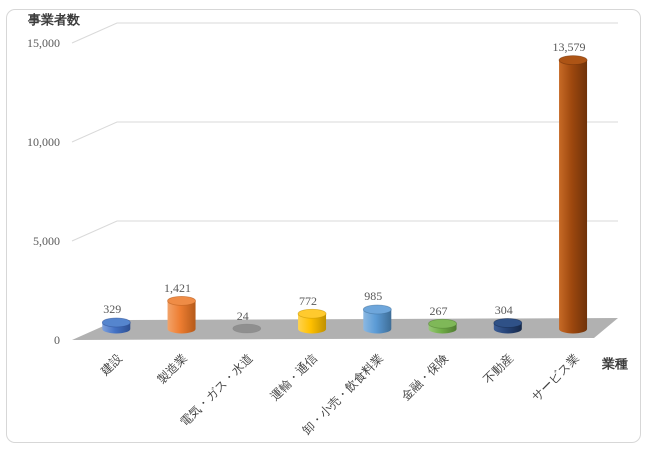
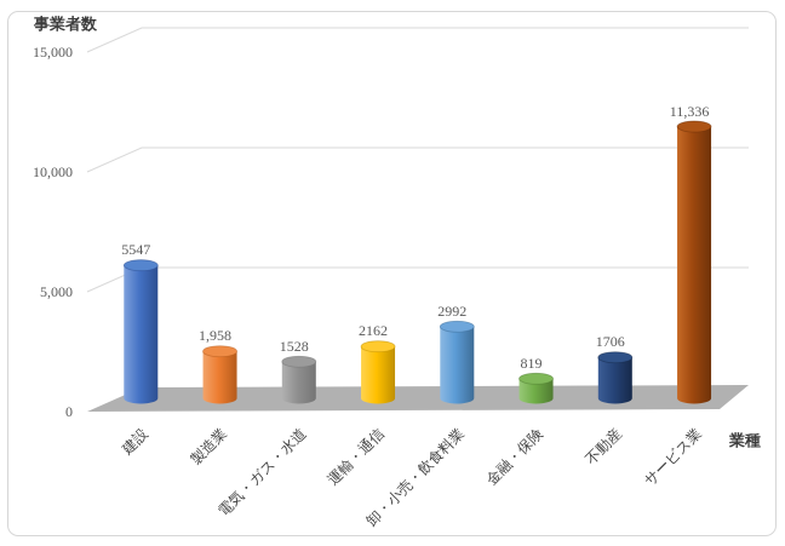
建設: 329 -> 5547
製造業: 1,421 -> 1,958
電気・ガス・水道: 24 -> 1528
運輸・通信: 772 -> 2162
卸・小売・飲食料業: 985 -> 2992
金融・保険: 267 -> 819
不動産: 304 -> 1706
サービス業: 13,579 -> 11,336
